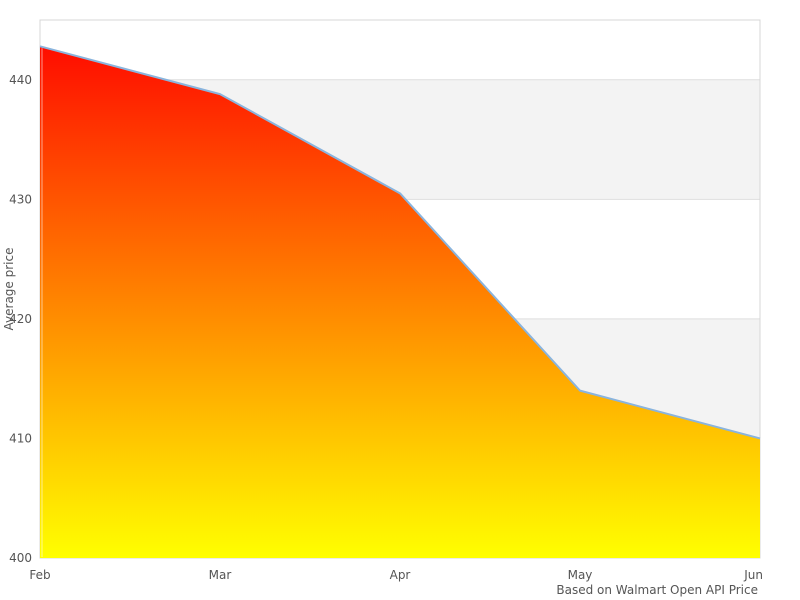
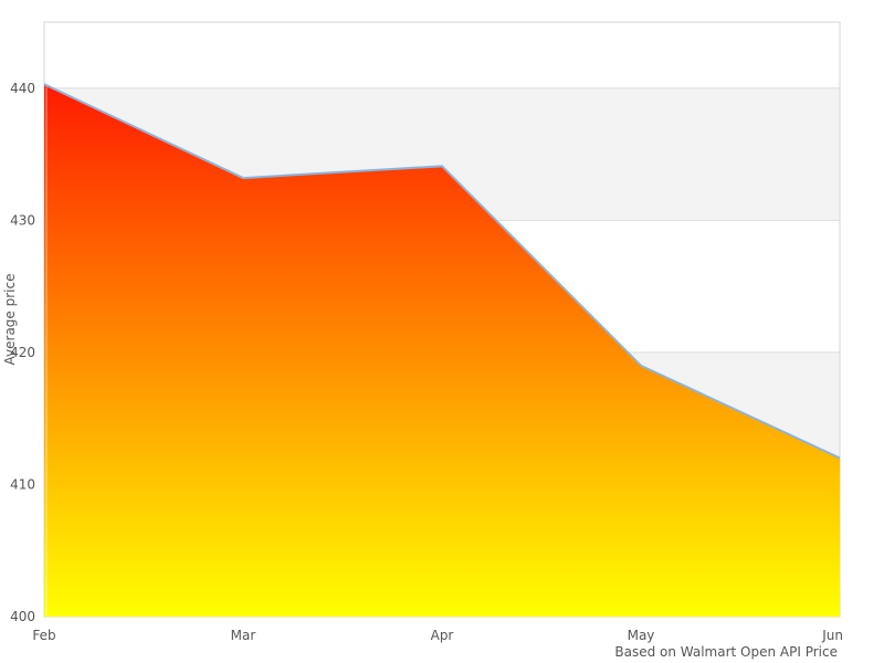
Feb: 442.8 -> 440.3
Mar: 438.8 -> 433.2
Apr: 430.5 -> 434.1
May: 414.0 -> 419.0
Jun: 410.0 -> 412.0
